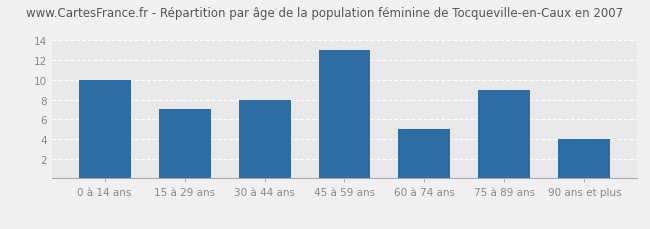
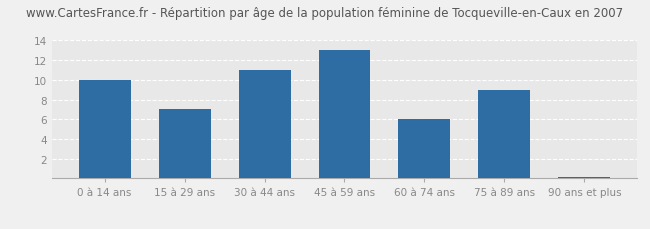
30 à 44 ans: 8.0 -> 11.0
60 à 74 ans: 5.0 -> 6.0
90 ans et plus: 4.0 -> 0.1
